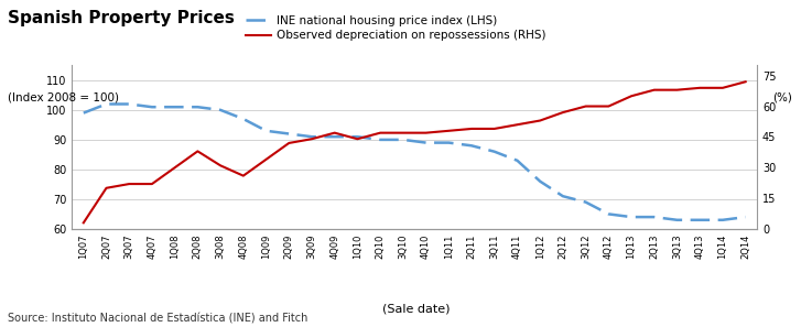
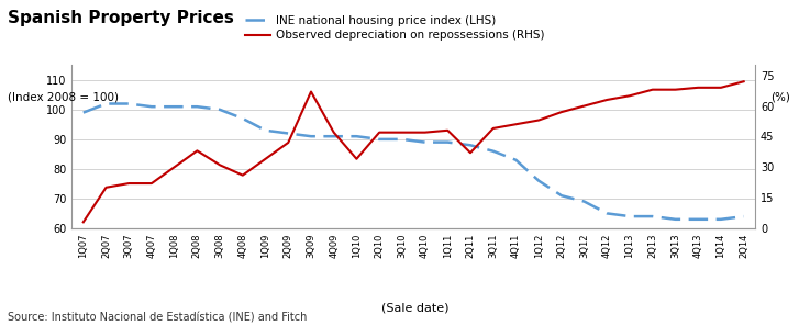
Observed depreciation on repossessions (RHS)/3Q09: 44 -> 67
Observed depreciation on repossessions (RHS)/1Q10: 44 -> 34
Observed depreciation on repossessions (RHS)/2Q11: 49 -> 37
Observed depreciation on repossessions (RHS)/4Q12: 60 -> 63
